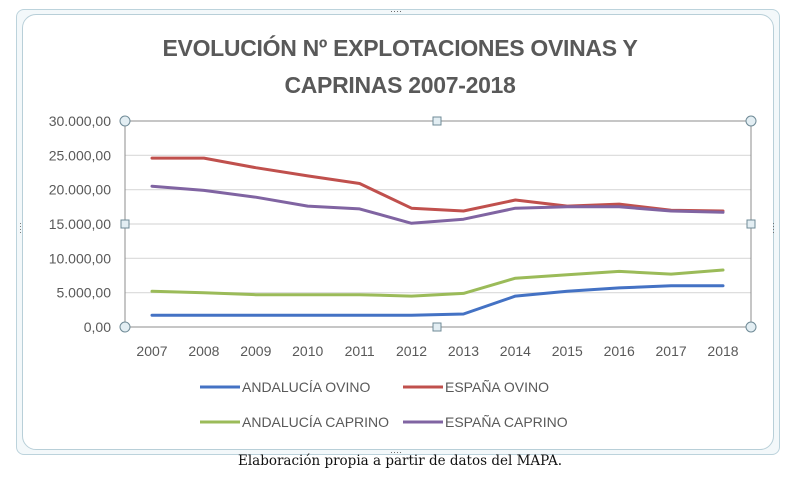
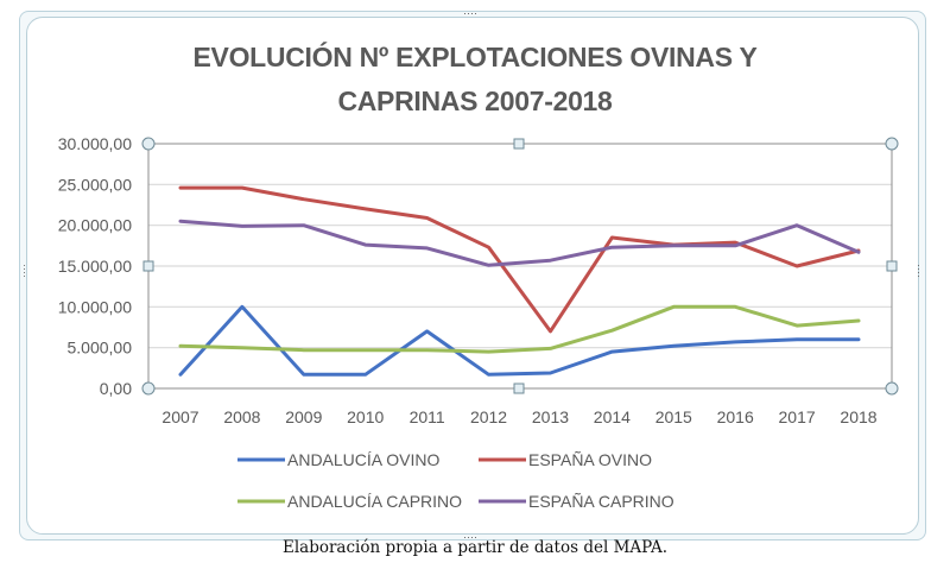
ANDALUCÍA OVINO/2008: 2000 -> 10000
ESPAÑA CAPRINO/2009: 19000 -> 20000
ANDALUCÍA OVINO/2011: 2000 -> 7000
ESPAÑA OVINO/2013: 17000 -> 7000
ANDALUCÍA CAPRINO/2015: 8000 -> 10000
ANDALUCÍA CAPRINO/2016: 8000 -> 10000
ESPAÑA OVINO/2017: 17000 -> 15000
ESPAÑA CAPRINO/2017: 17000 -> 20000
